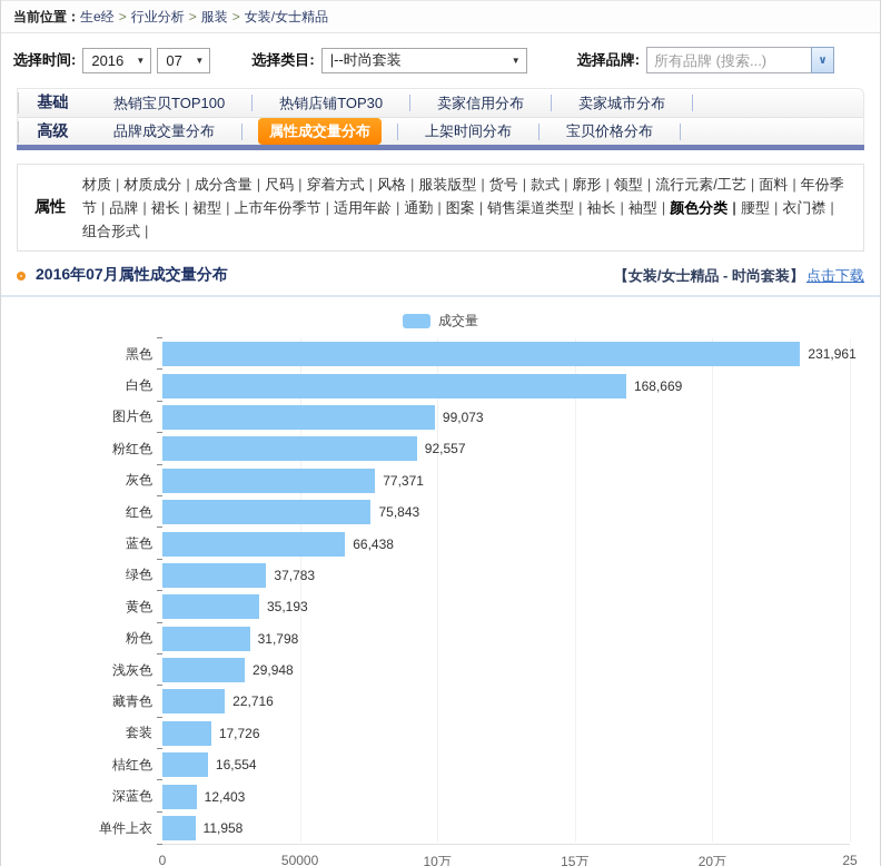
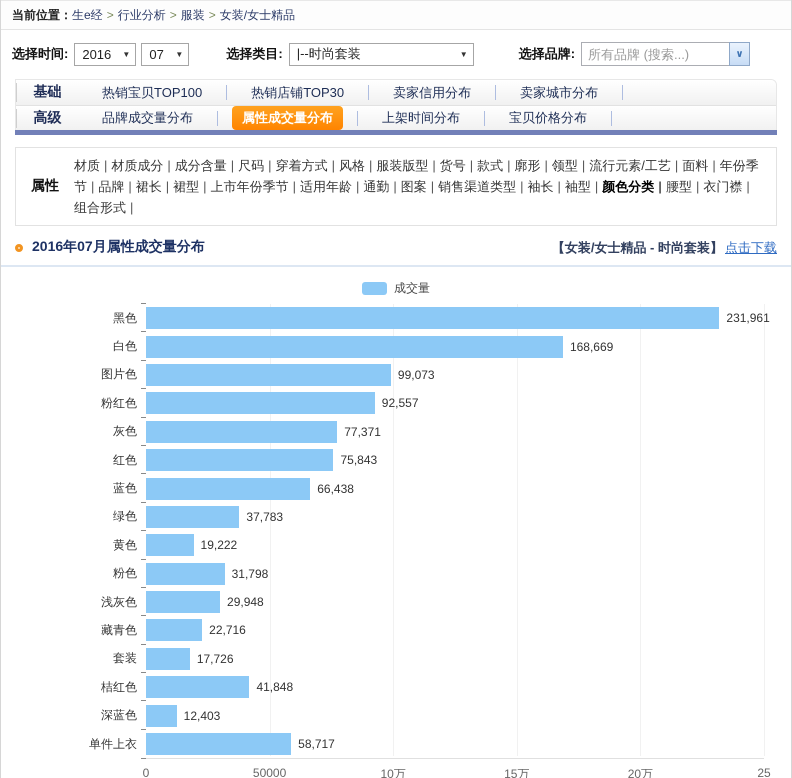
黄色: 35,193 -> 19,222
桔红色: 16,554 -> 41,848
单件上衣: 11,958 -> 58,717
